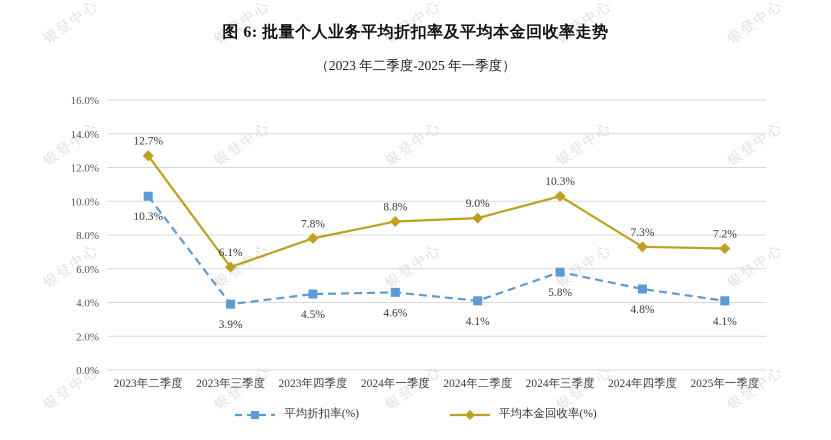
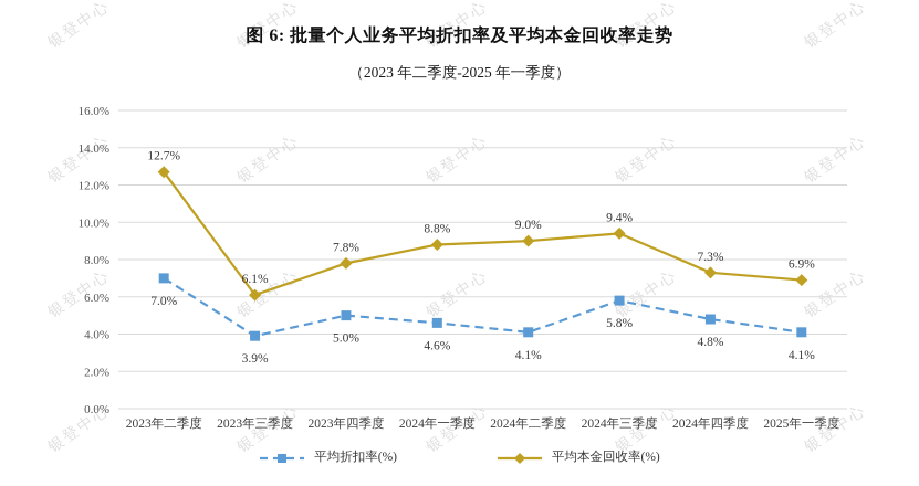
平均折扣率(%)/2023年二季度: 10.3% -> 7.0%
平均折扣率(%)/2023年四季度: 4.5% -> 5.0%
平均本金回收率(%)/2024年三季度: 10.3% -> 9.4%
平均本金回收率(%)/2025年一季度: 7.2% -> 6.9%
